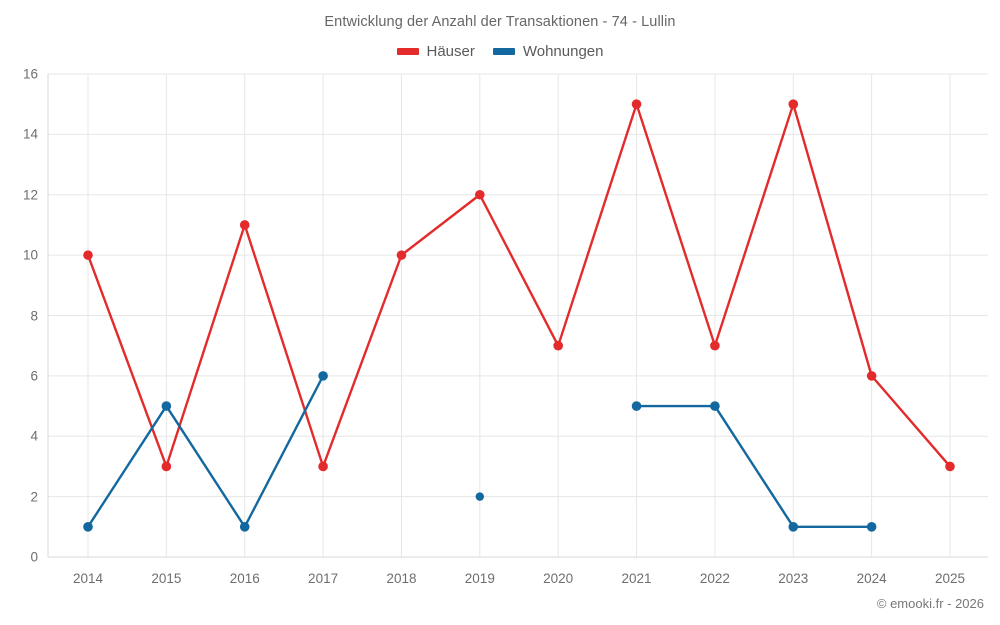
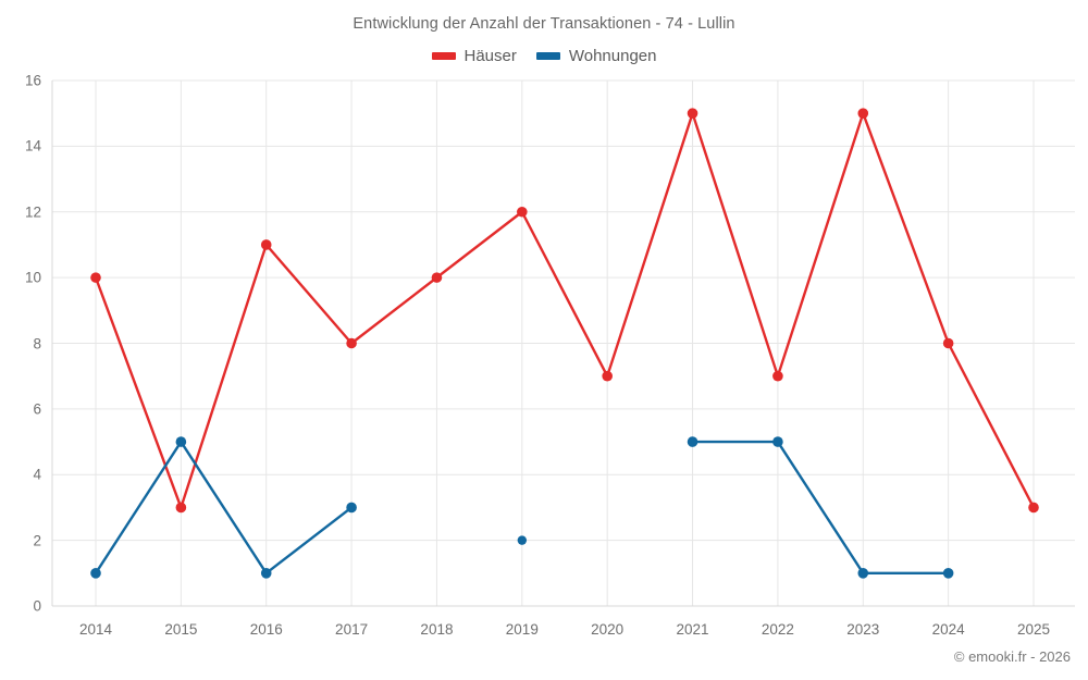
Häuser/2017: 3 -> 8
Wohnungen/2017: 6 -> 3
Häuser/2024: 6 -> 8
